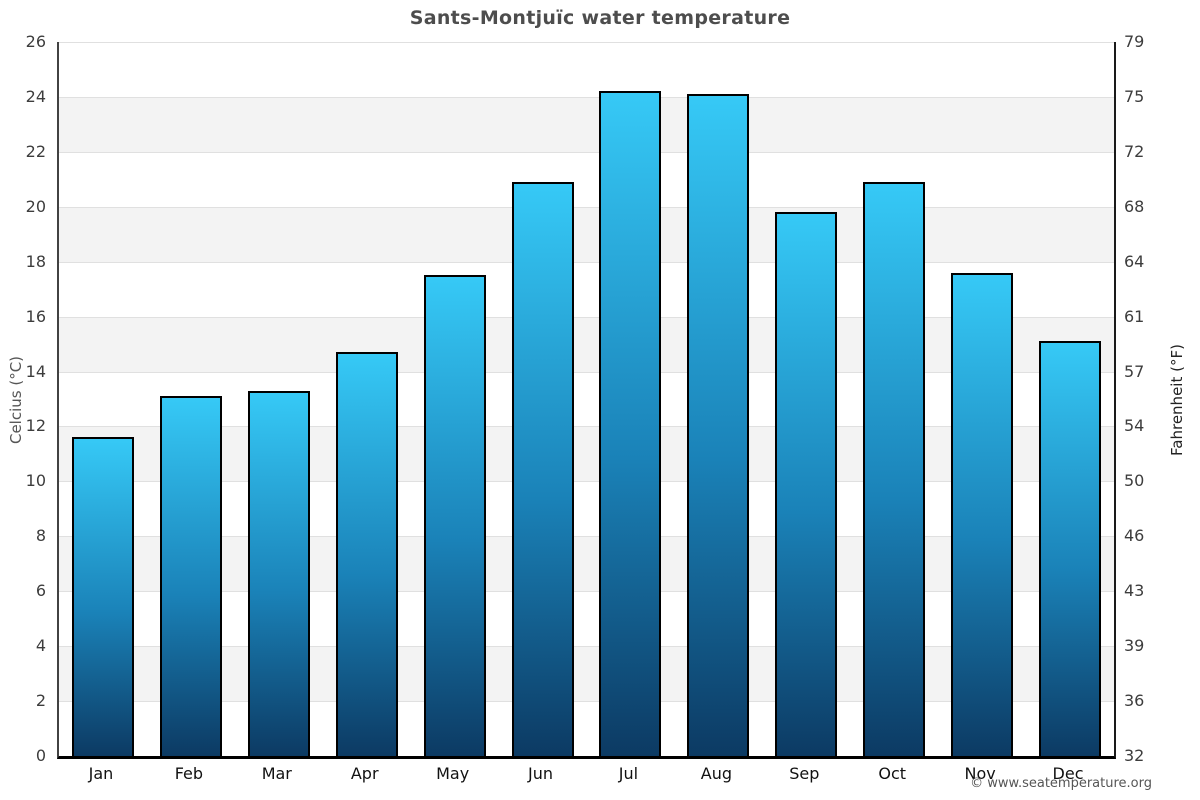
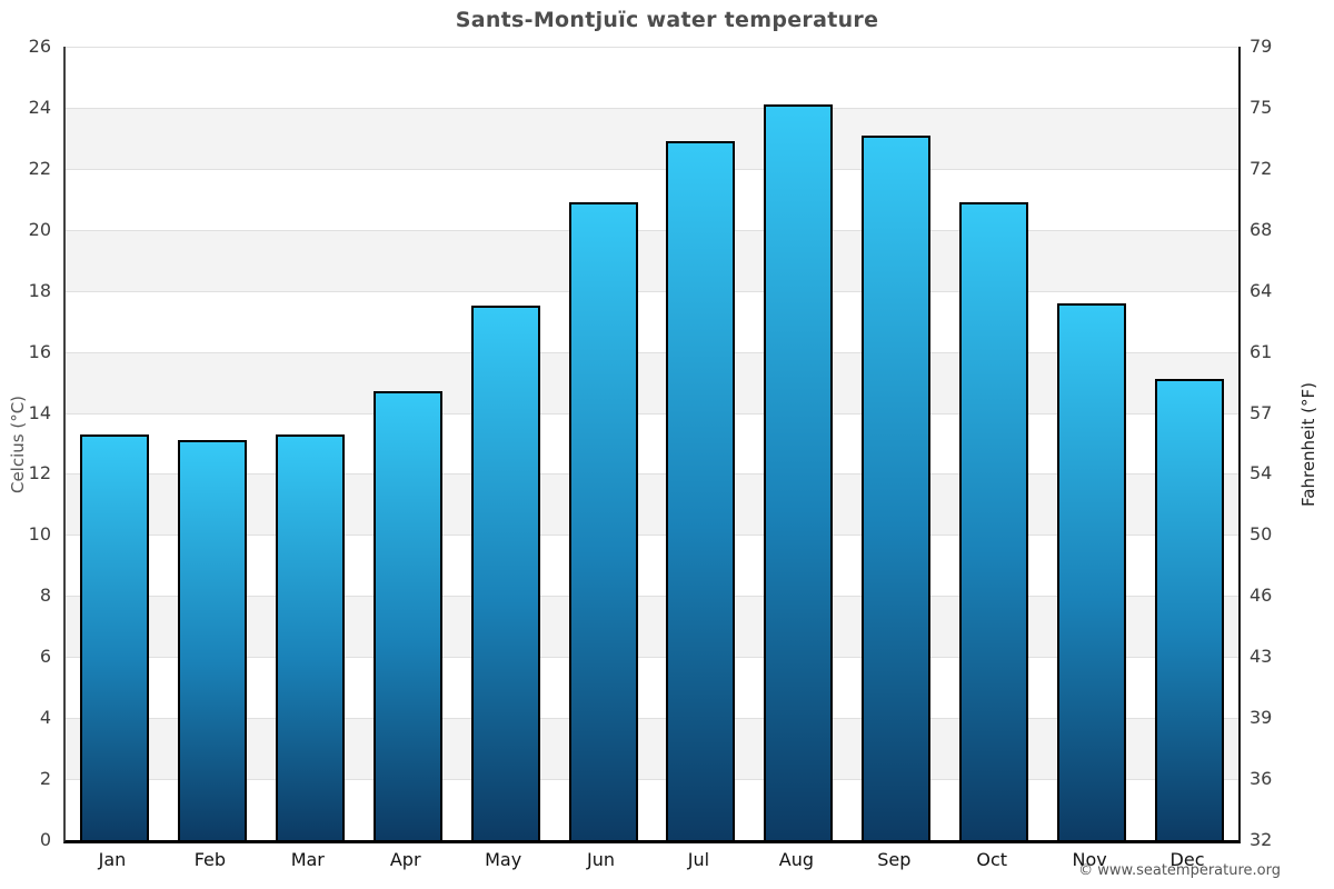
Jan: 11.6 -> 13.3
Jul: 24.2 -> 22.9
Sep: 19.8 -> 23.1
